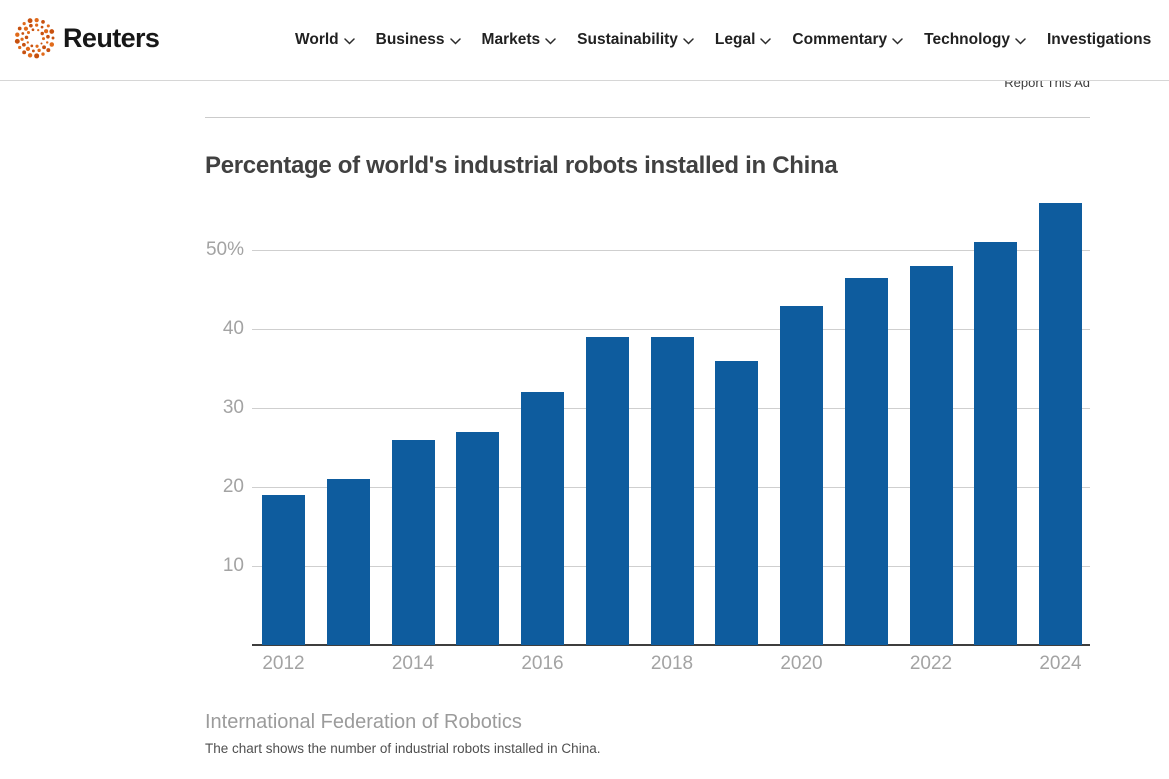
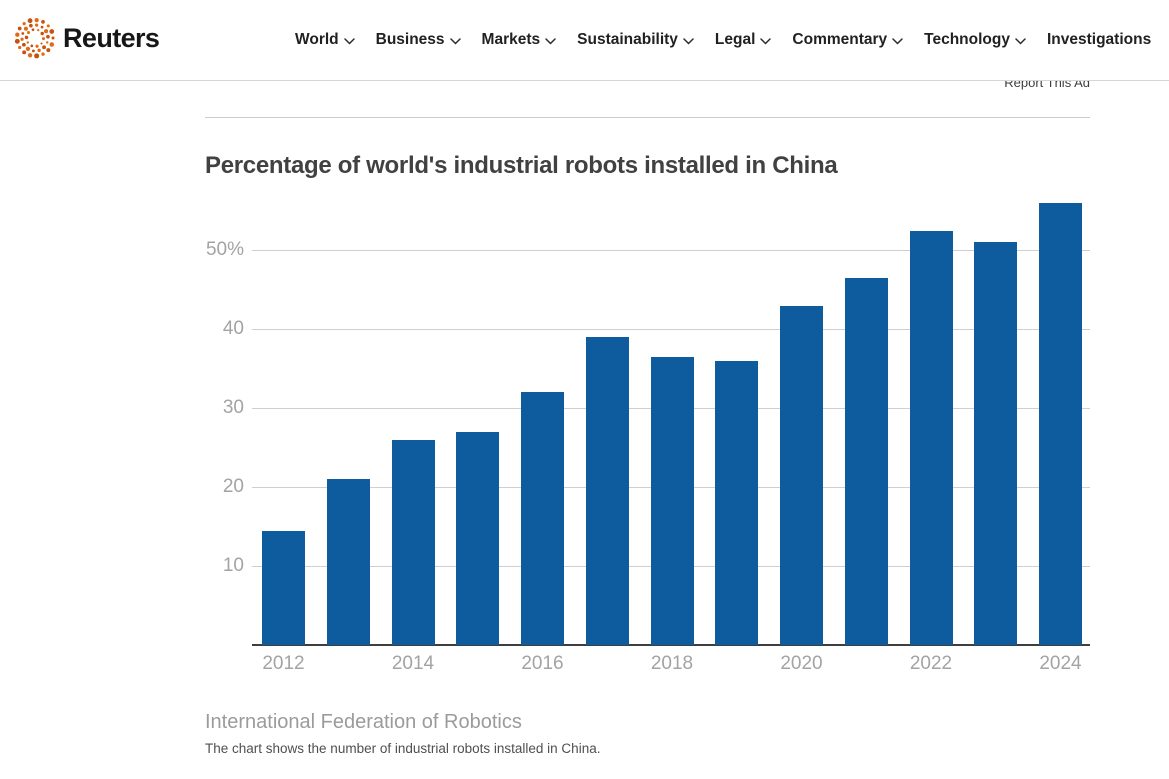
2012: 19% -> 14%
2018: 39% -> 36%
2022: 48% -> 52%
